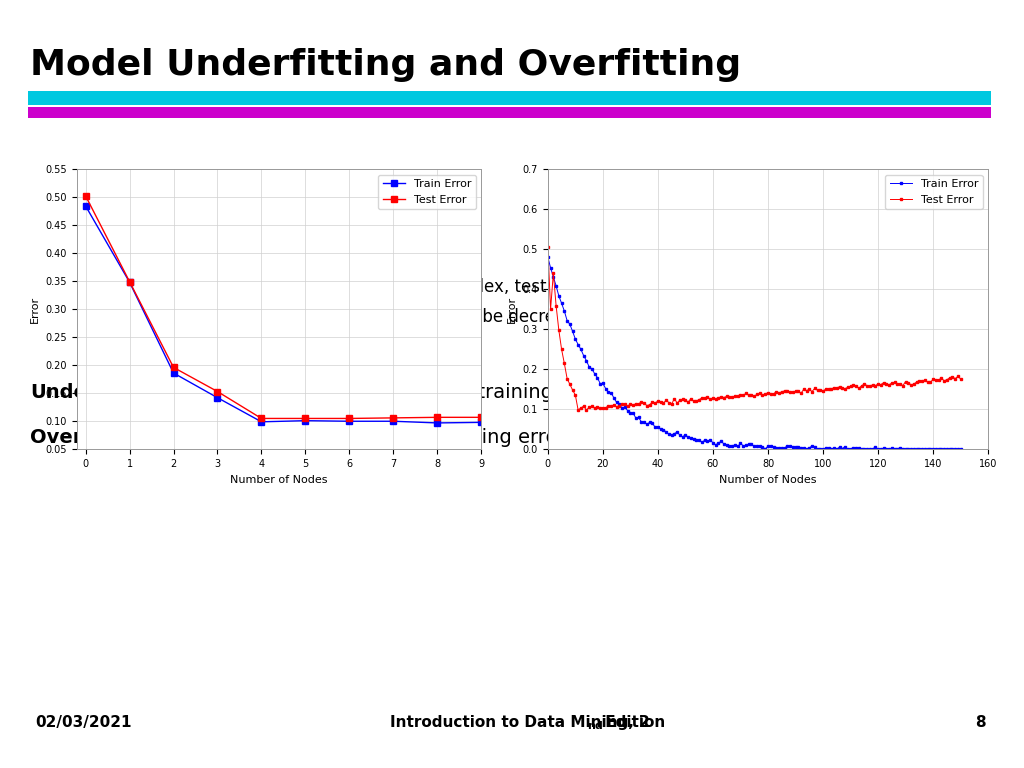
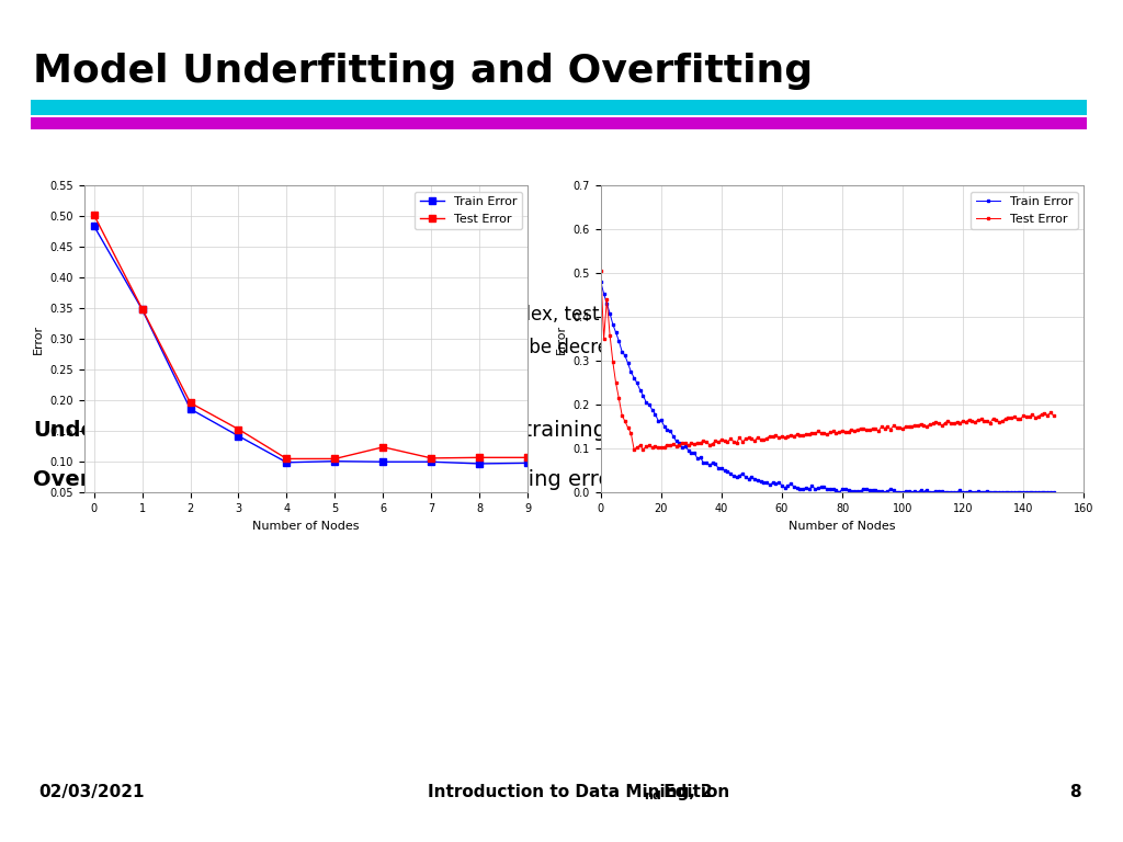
Test Error/6: 0.105 -> 0.124
